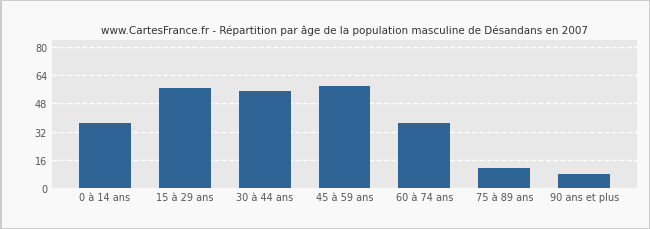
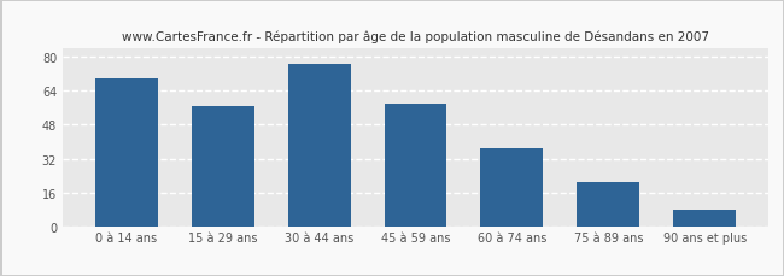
0 à 14 ans: 37 -> 70
30 à 44 ans: 55 -> 77
75 à 89 ans: 11 -> 21
